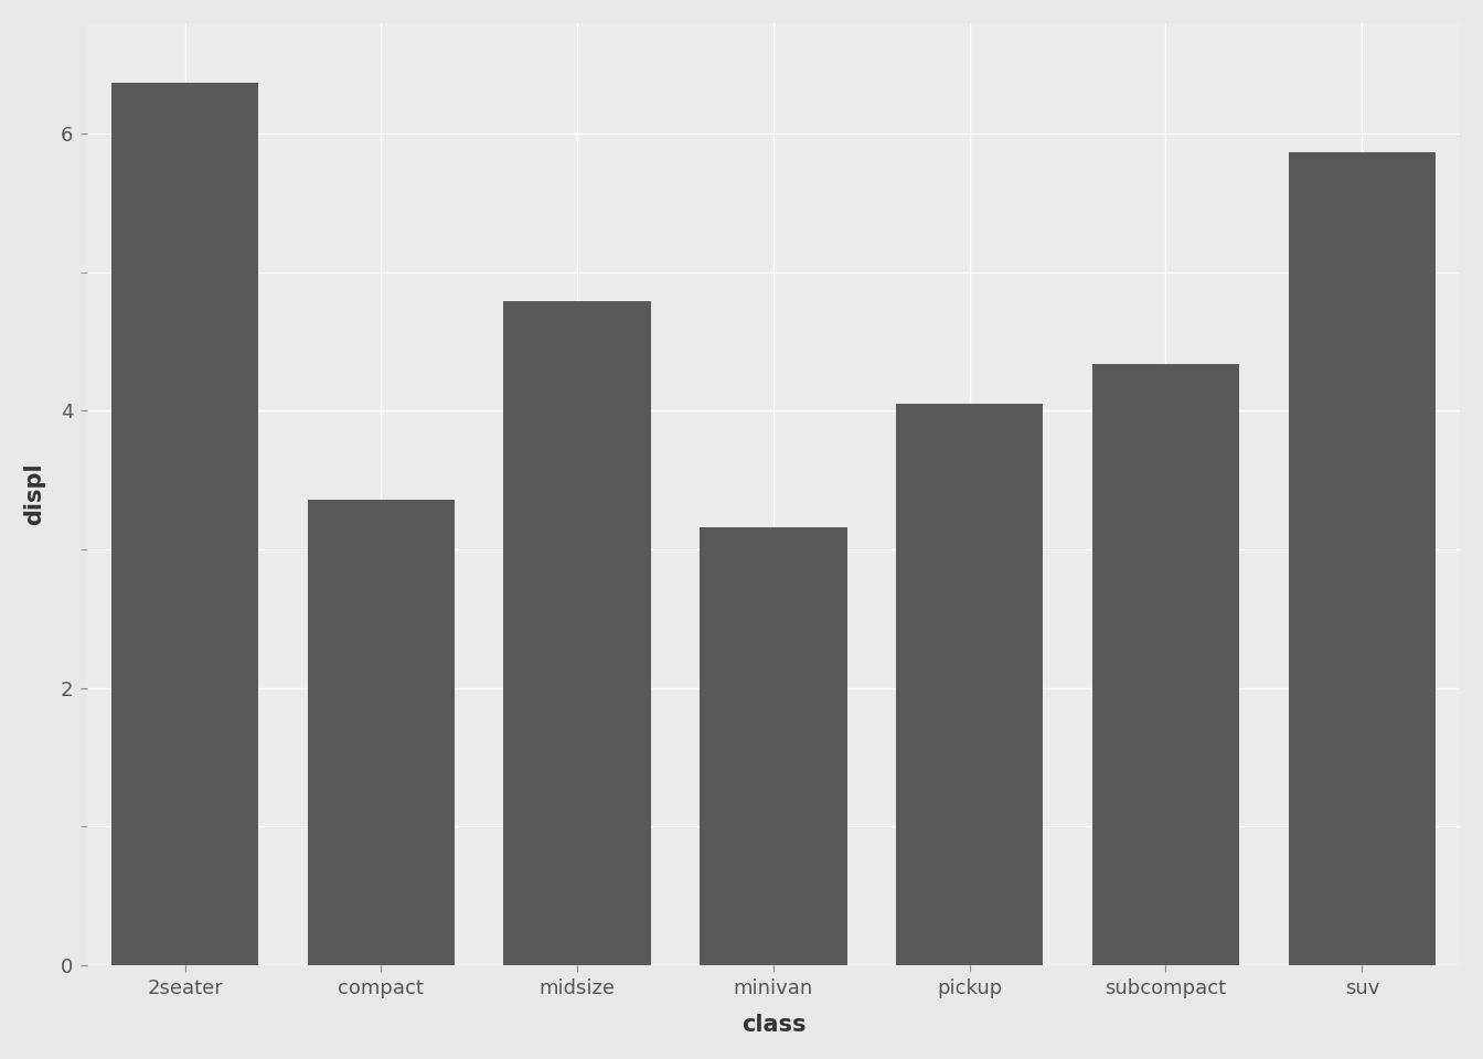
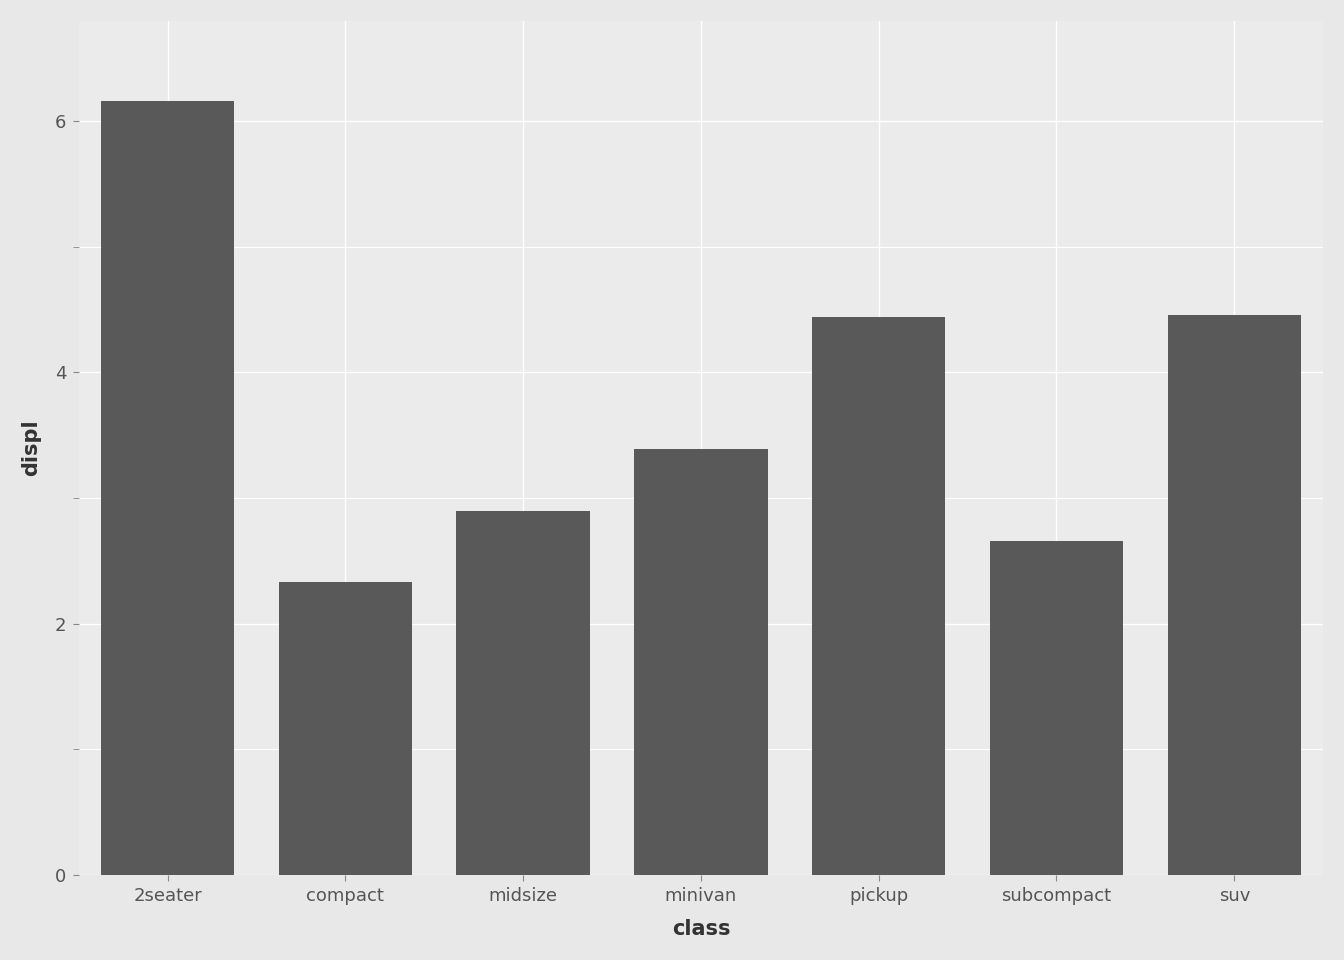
2seater: 6.37 -> 6.16
compact: 3.36 -> 2.33
midsize: 4.79 -> 2.90
minivan: 3.16 -> 3.39
pickup: 4.05 -> 4.44
subcompact: 4.34 -> 2.66
suv: 5.87 -> 4.46
